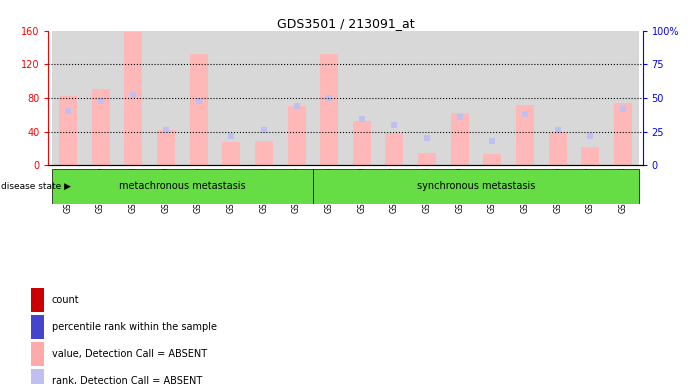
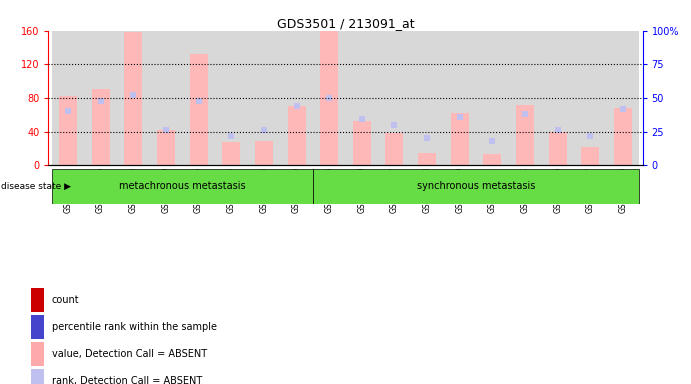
GSM277466: 132 -> 160
GSM277648: 74 -> 68
